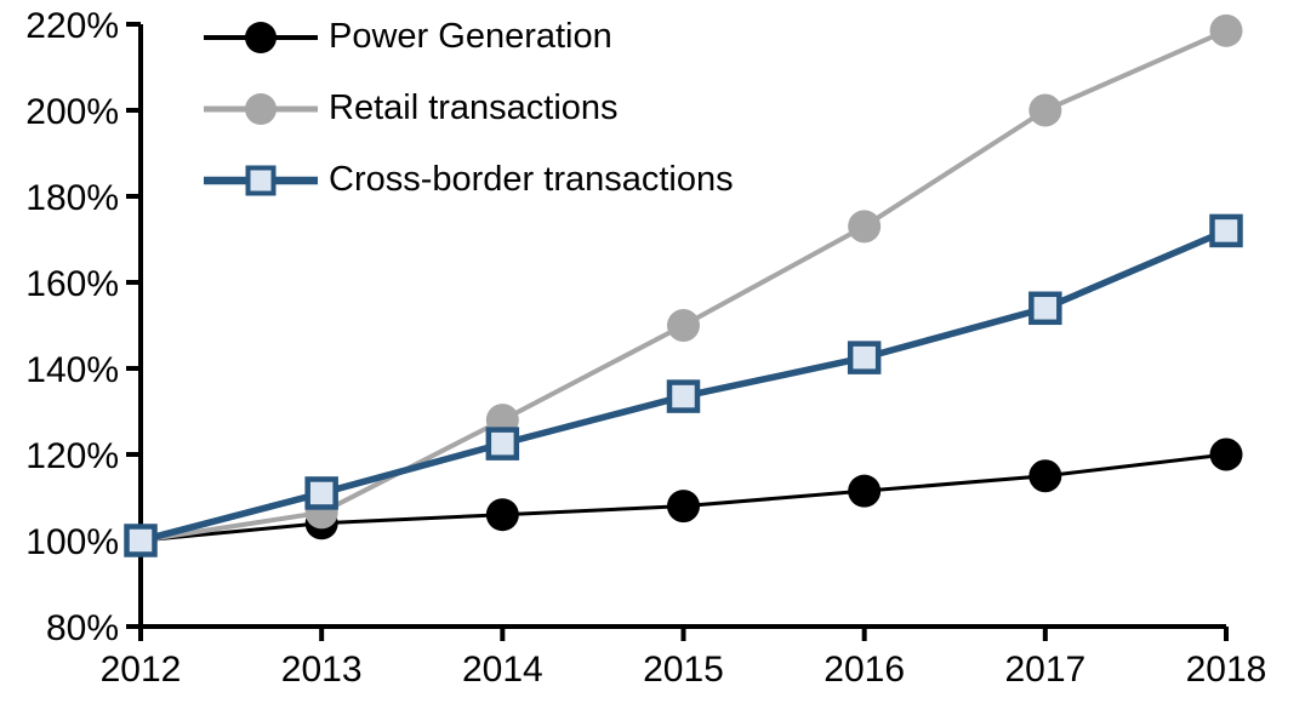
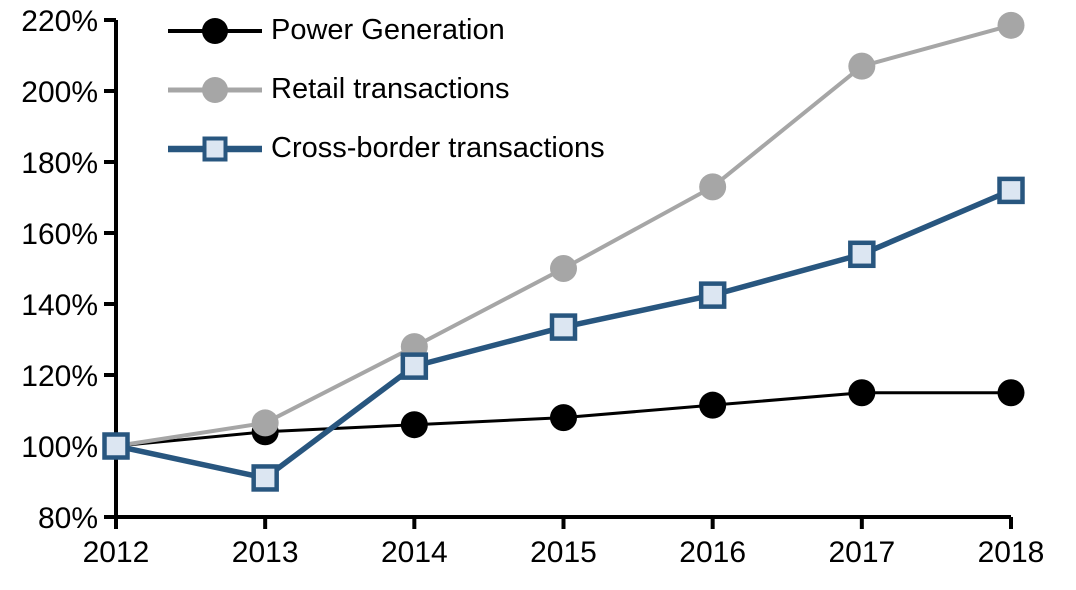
Cross-border transactions/2013: 111% -> 91%
Retail transactions/2017: 200% -> 207%
Power Generation/2018: 120% -> 115%
